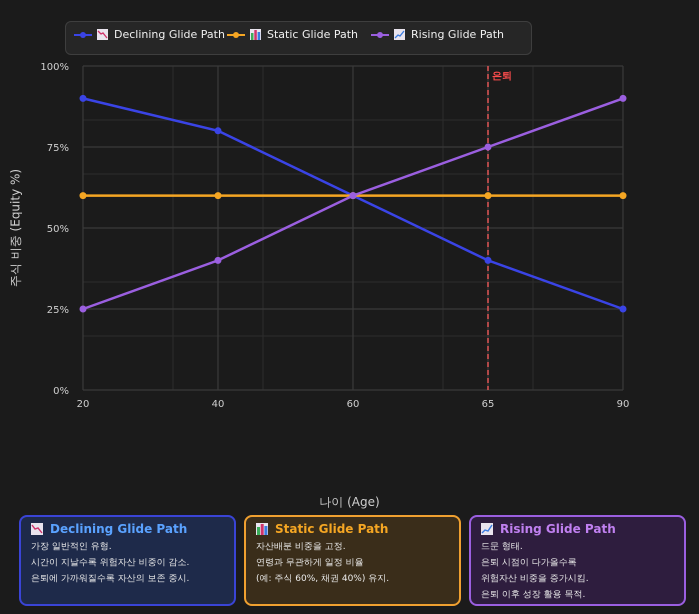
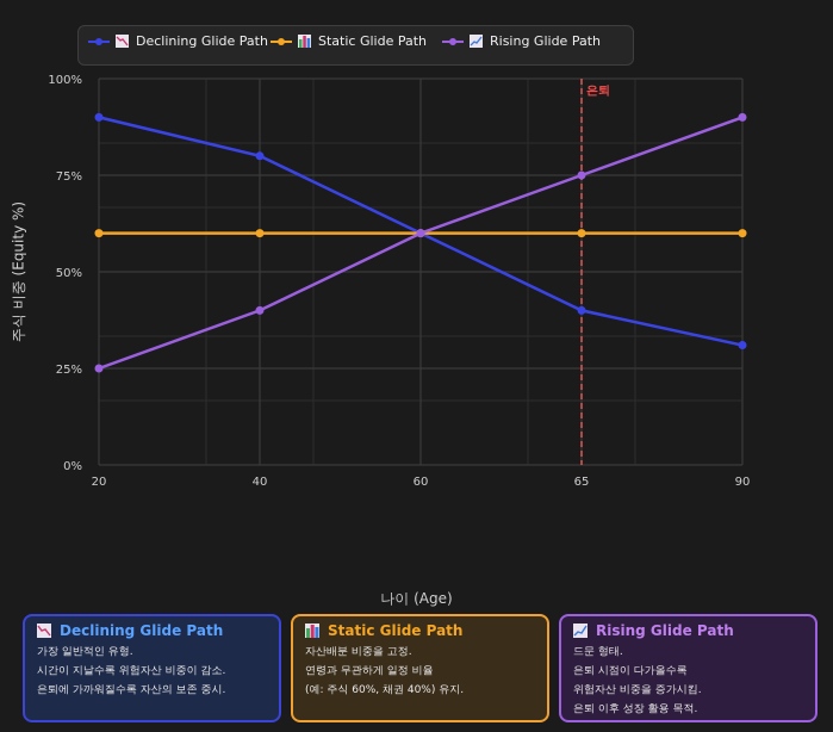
Declining Glide Path/90: 25% -> 31%
